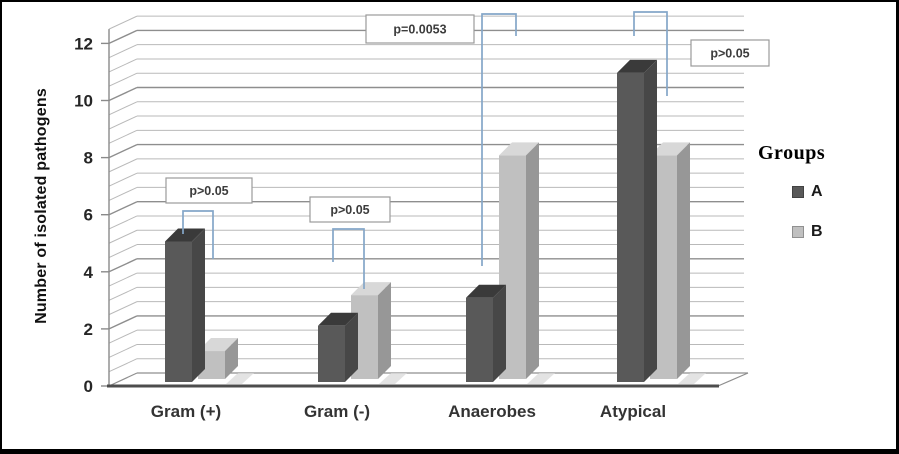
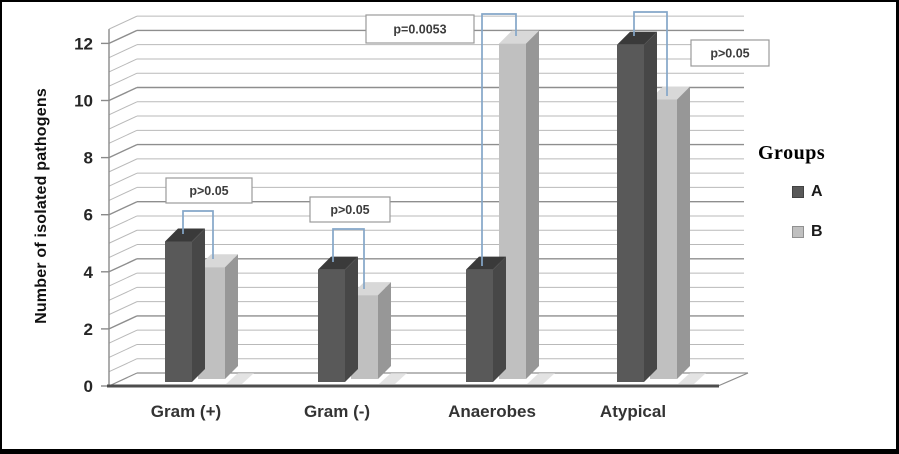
B/Gram (+): 1 -> 4
A/Gram (-): 2 -> 4
A/Anaerobes: 3 -> 4
B/Anaerobes: 8 -> 12
A/Atypical: 11 -> 12
B/Atypical: 8 -> 10
